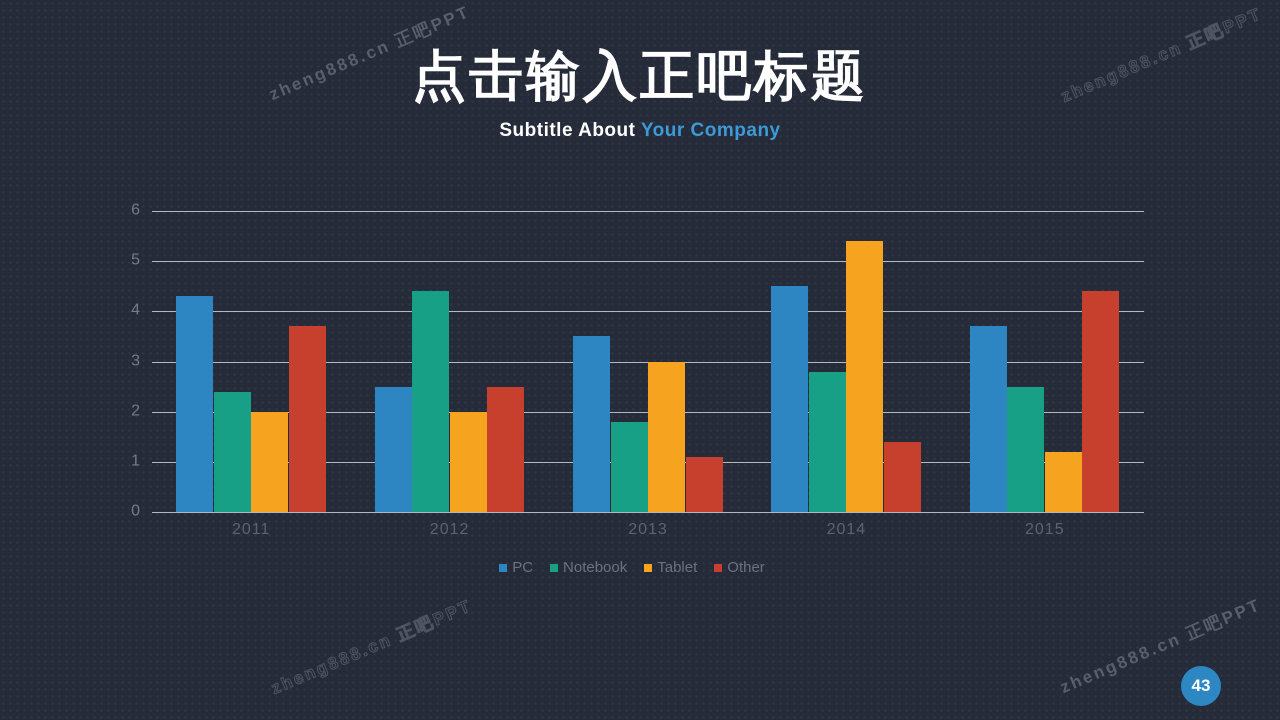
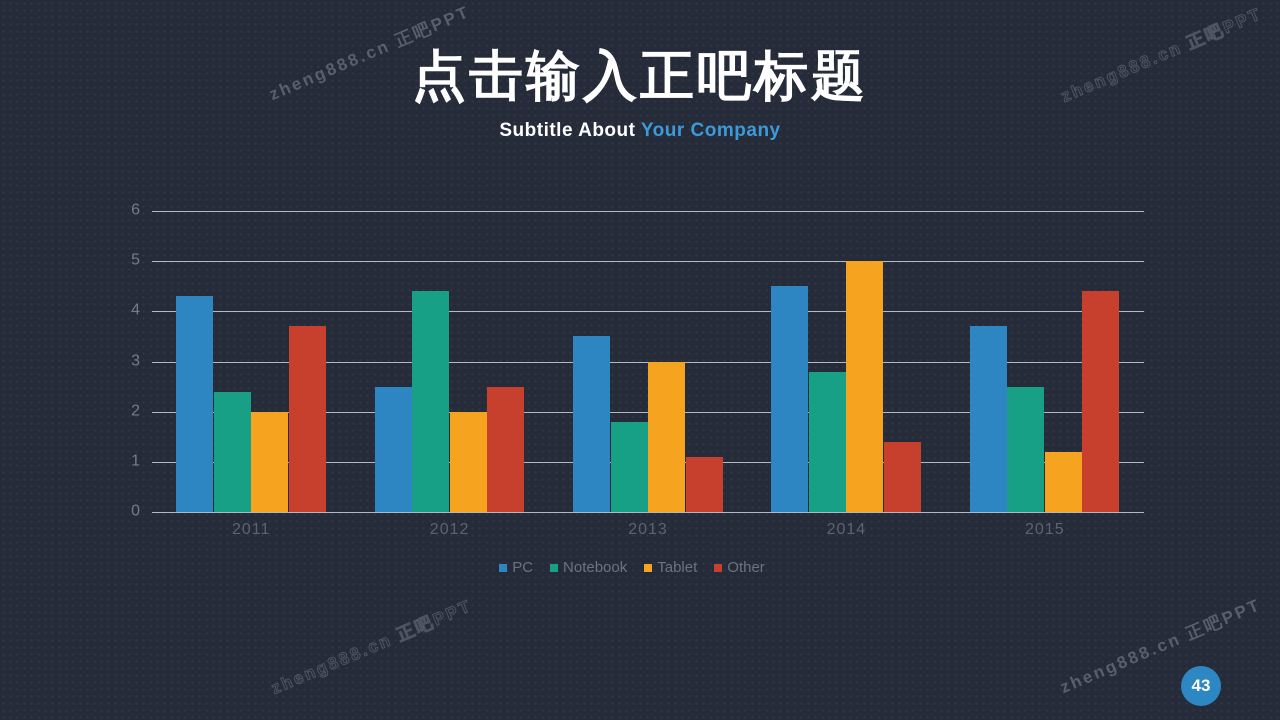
Tablet/2014: 5.4 -> 5.0
